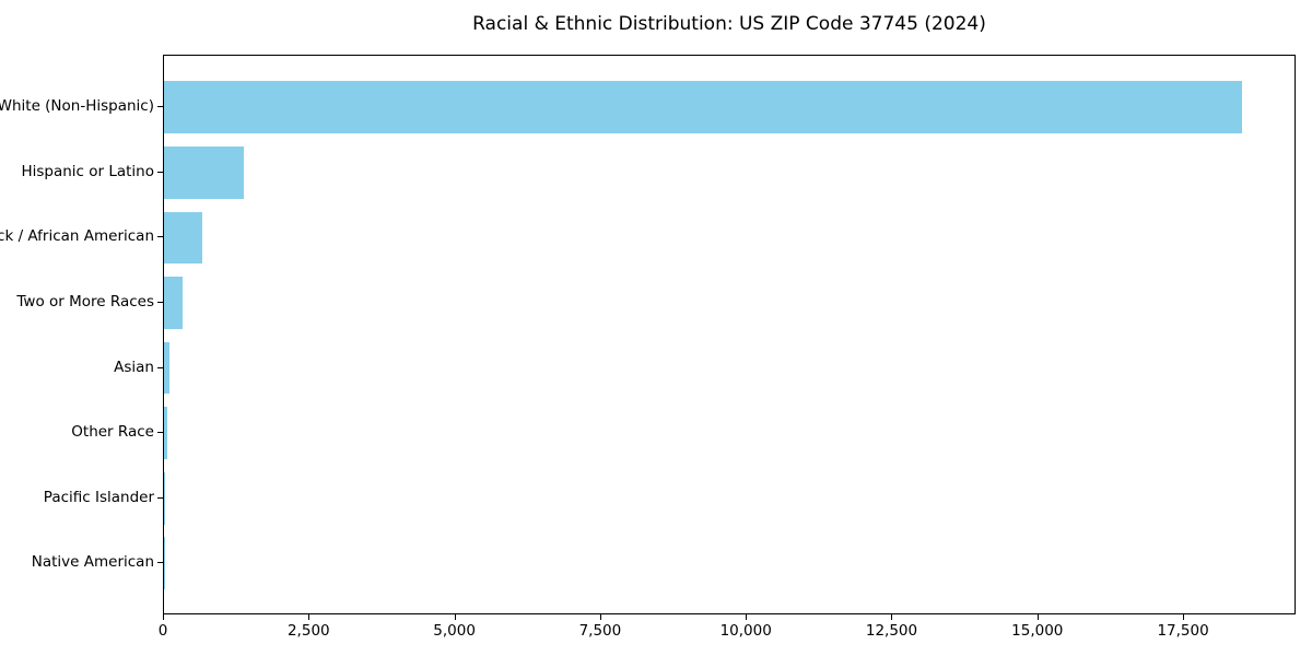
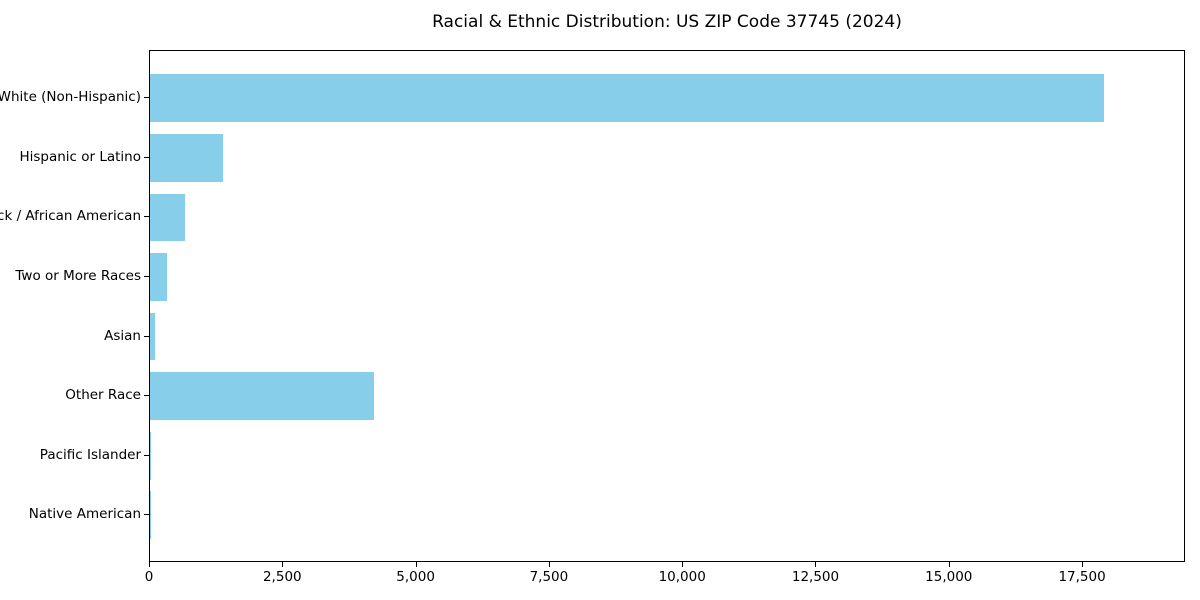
White (Non-Hispanic): 18500 -> 17900
Other Race: 100 -> 4200
